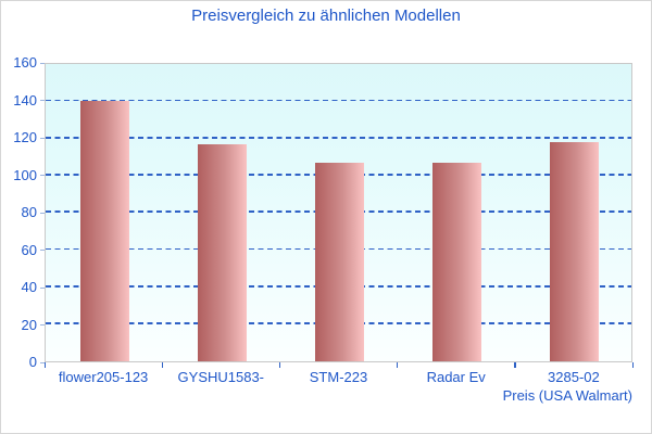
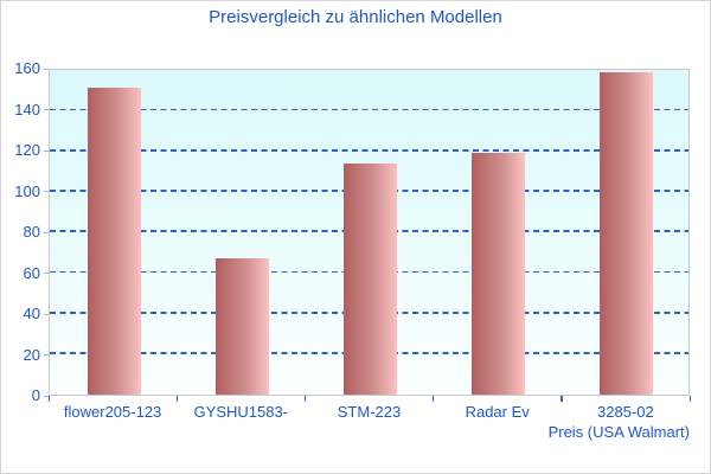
flower205-123: 140 -> 151
GYSHU1583-: 117 -> 67
STM-223: 107 -> 114
Radar Ev: 107 -> 119
3285-02: 118 -> 159
